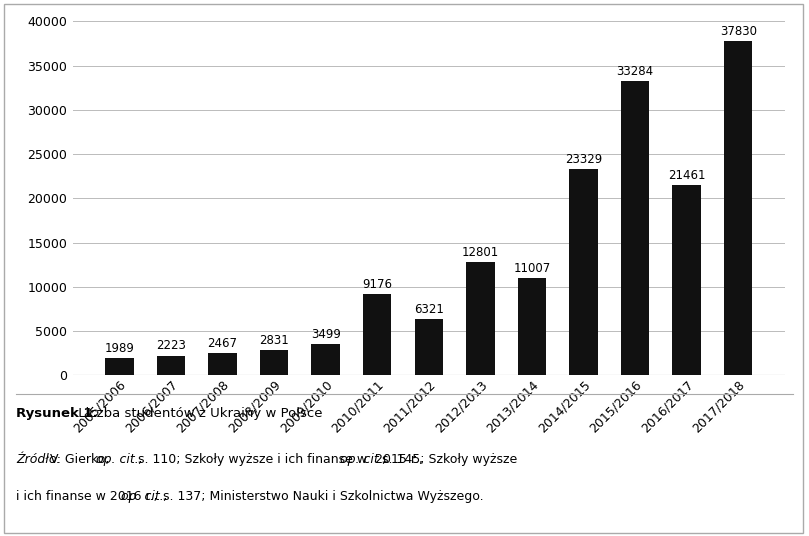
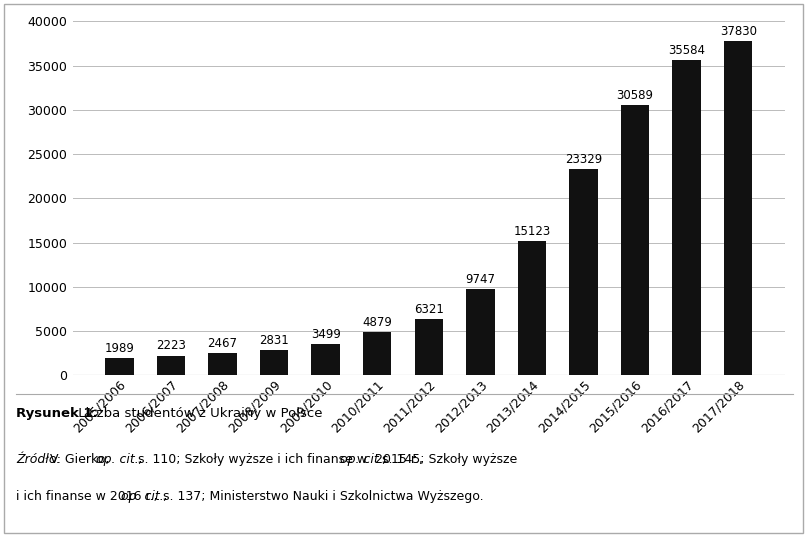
2010/2011: 9176 -> 4879
2012/2013: 12801 -> 9747
2013/2014: 11007 -> 15123
2015/2016: 33284 -> 30589
2016/2017: 21461 -> 35584
